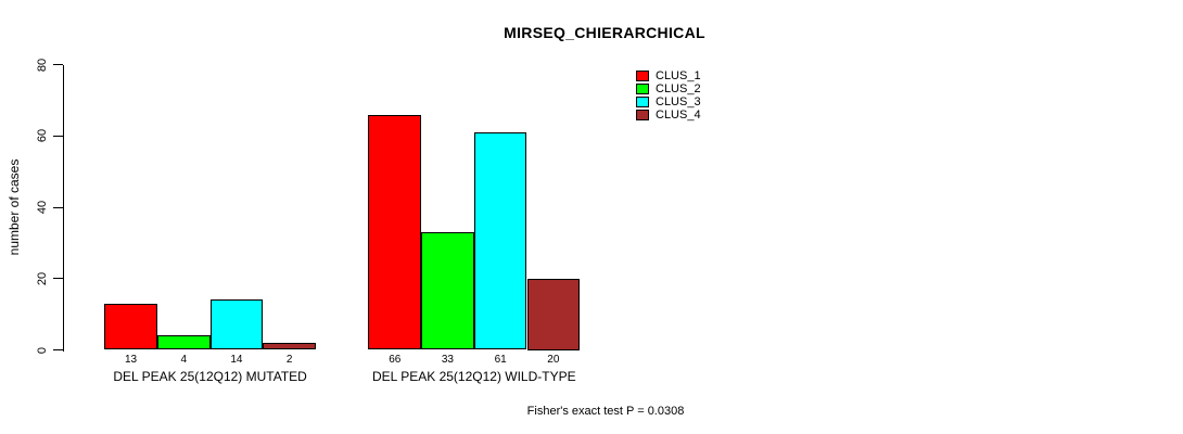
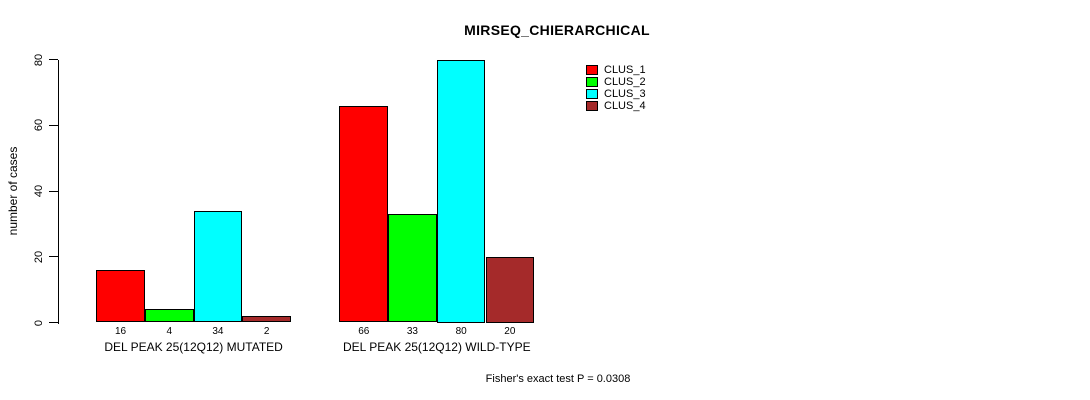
CLUS_1/DEL PEAK 25(12Q12) MUTATED: 13 -> 16
CLUS_3/DEL PEAK 25(12Q12) MUTATED: 14 -> 34
CLUS_3/DEL PEAK 25(12Q12) WILD-TYPE: 61 -> 80
